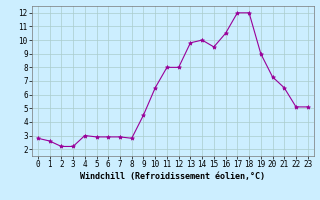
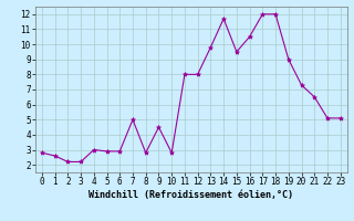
7: 2.9 -> 5.0
10: 6.5 -> 2.8
14: 10.0 -> 11.7
